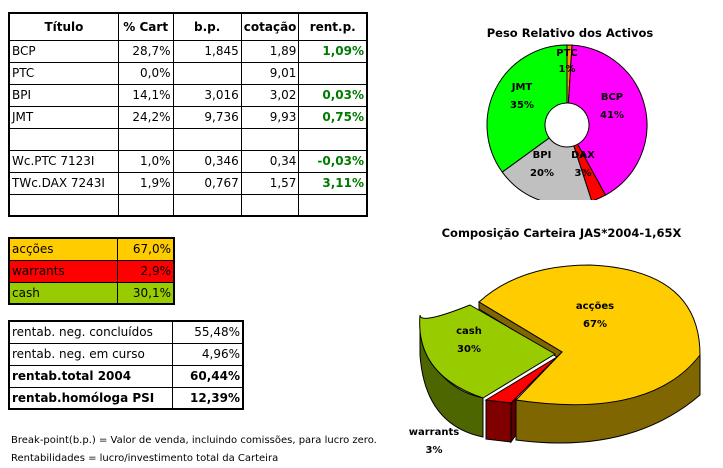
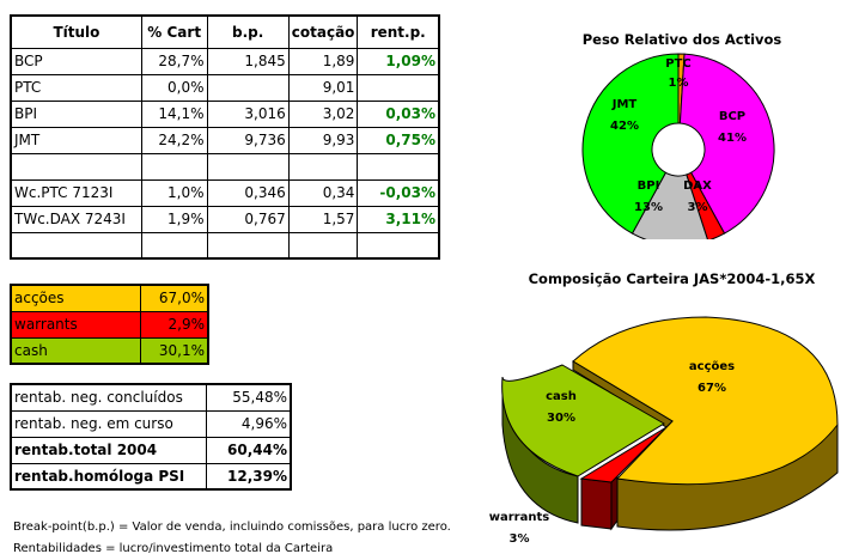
Peso Relativo dos Activos/BPI: 20% -> 13%
Peso Relativo dos Activos/JMT: 35% -> 42%
